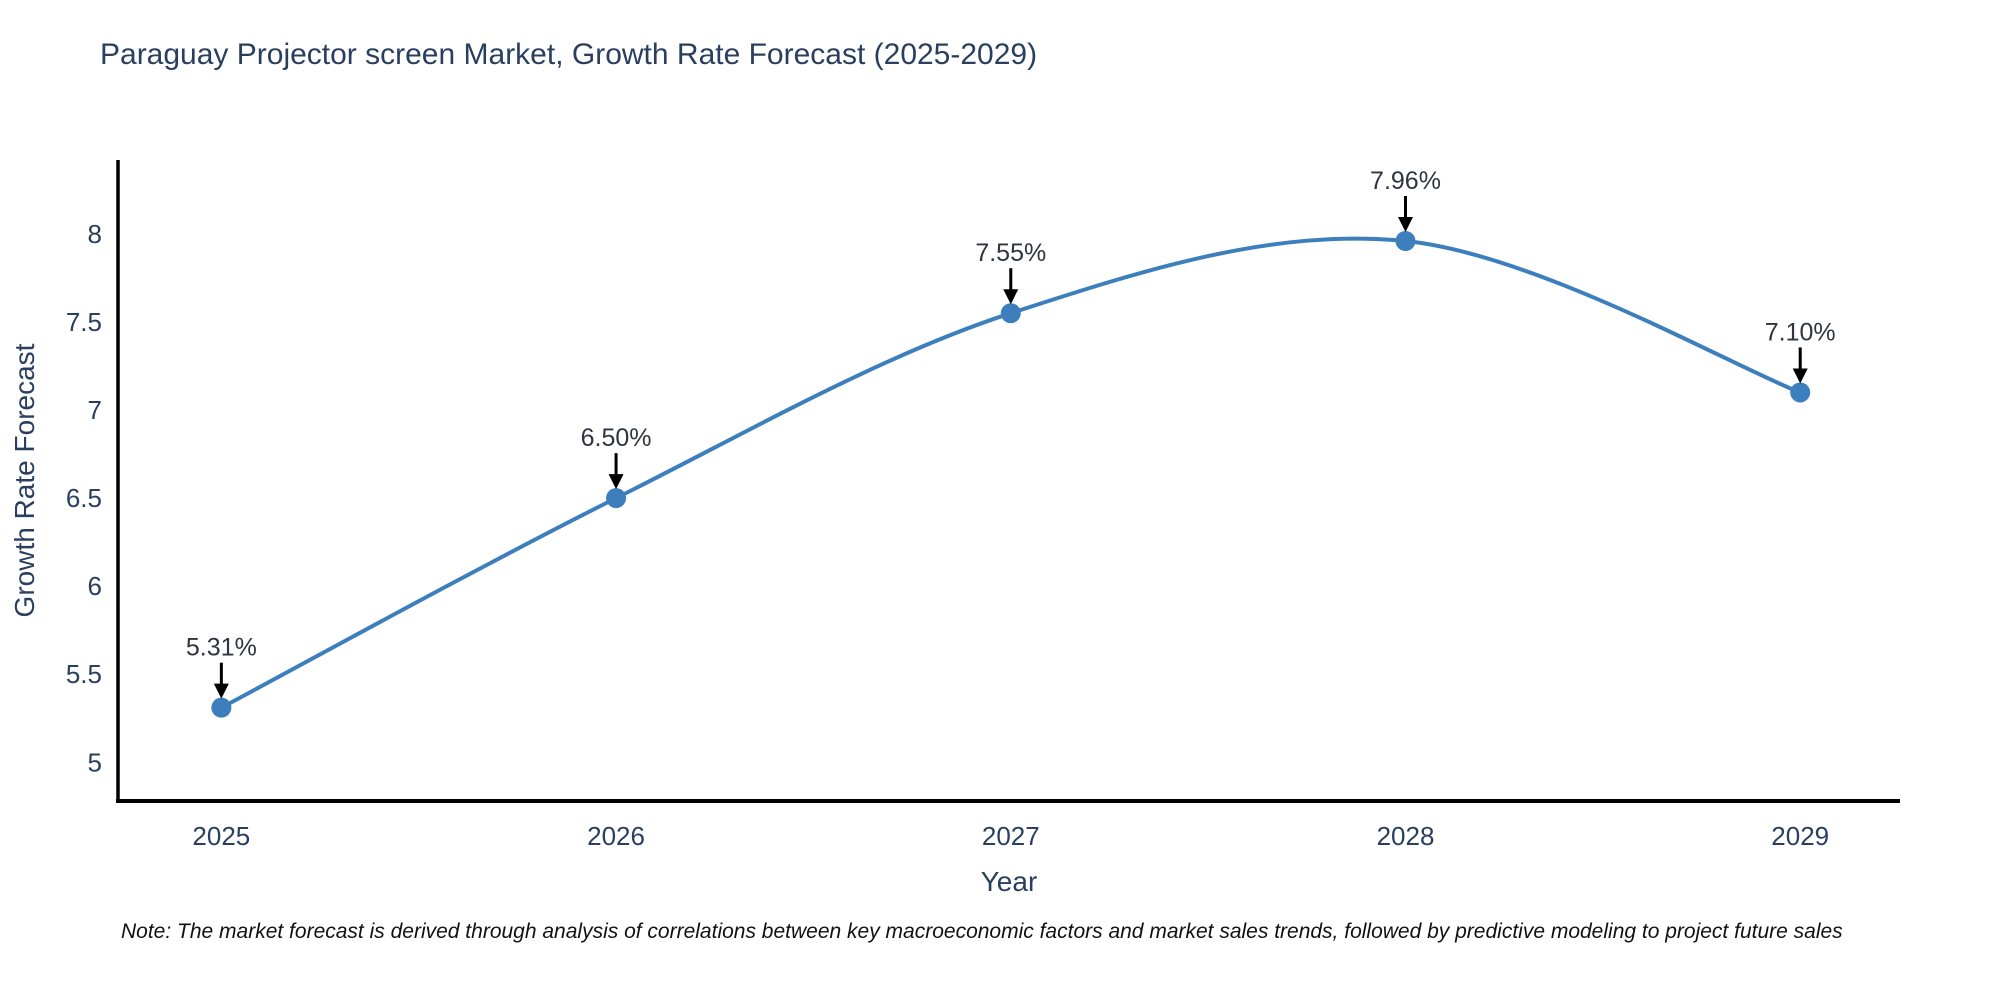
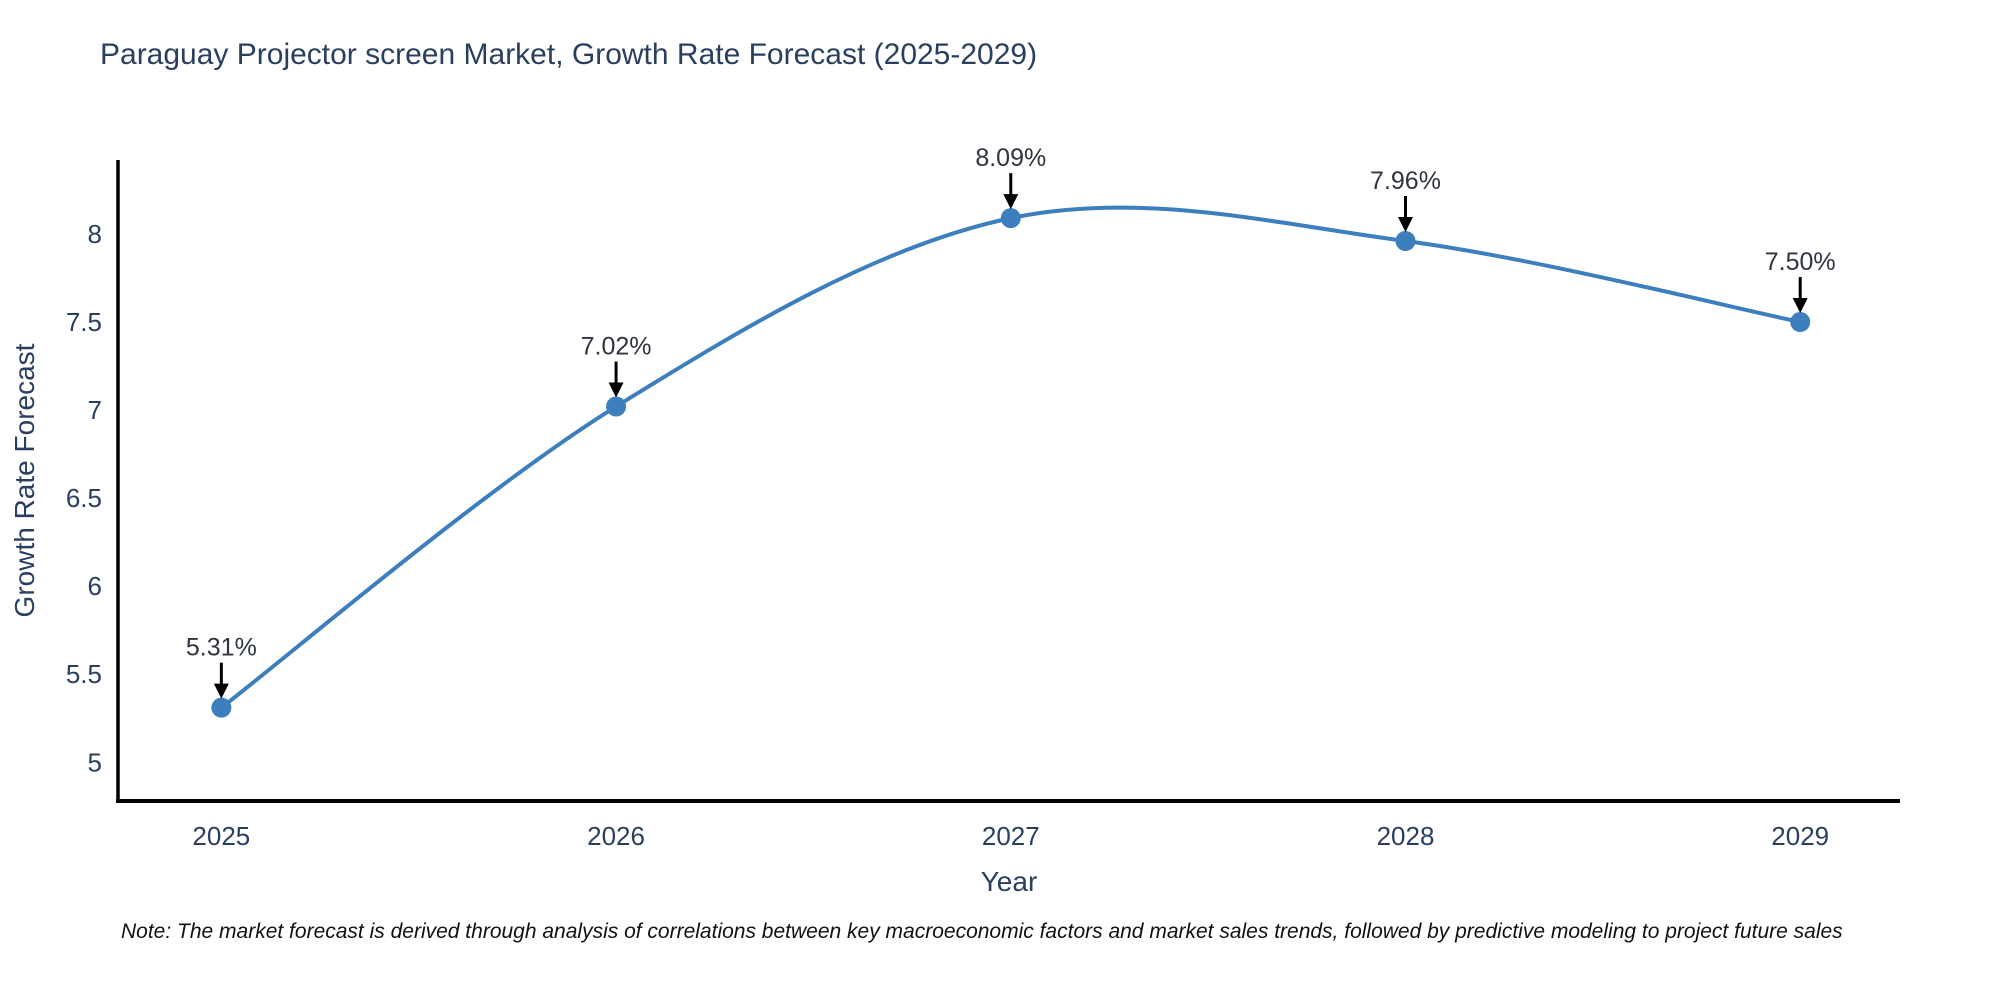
2026: 6.50% -> 7.02%
2027: 7.55% -> 8.09%
2029: 7.10% -> 7.50%
